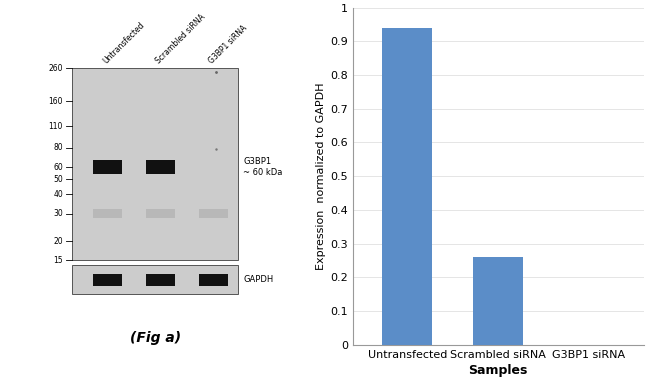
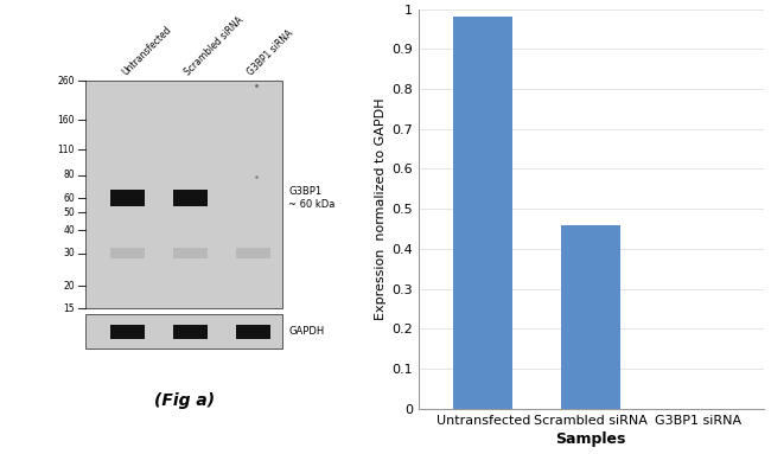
Untransfected: 0.94 -> 0.98
Scrambled siRNA: 0.26 -> 0.46
